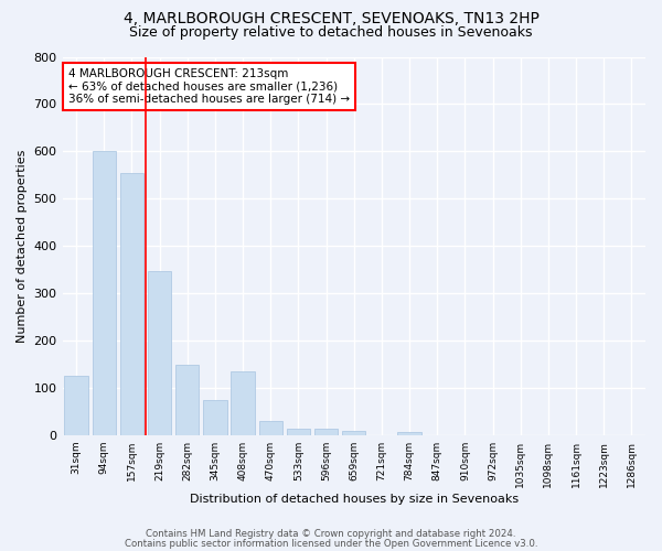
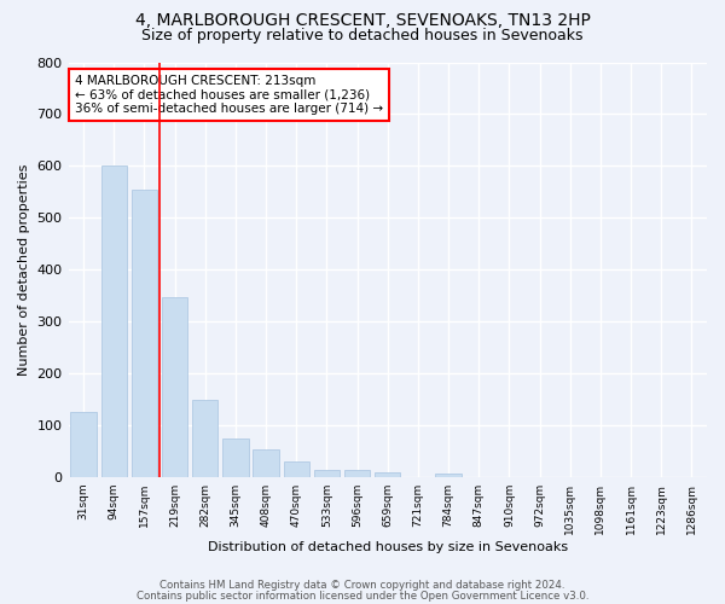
408sqm: 135 -> 53
